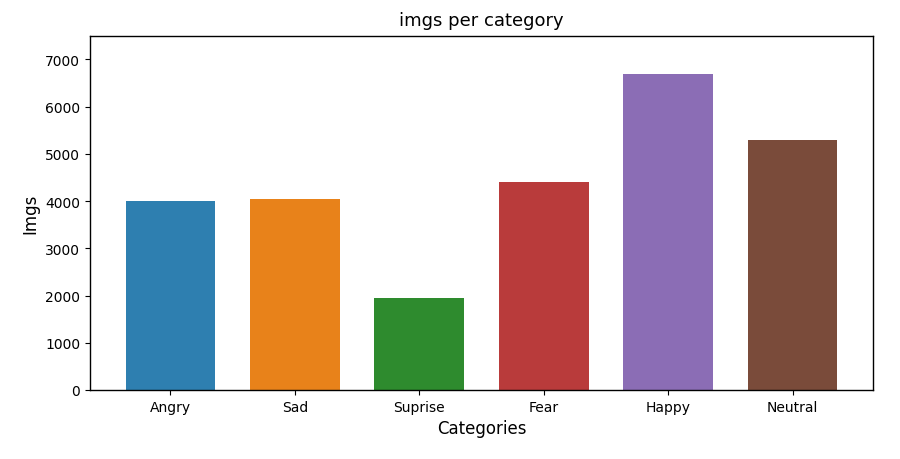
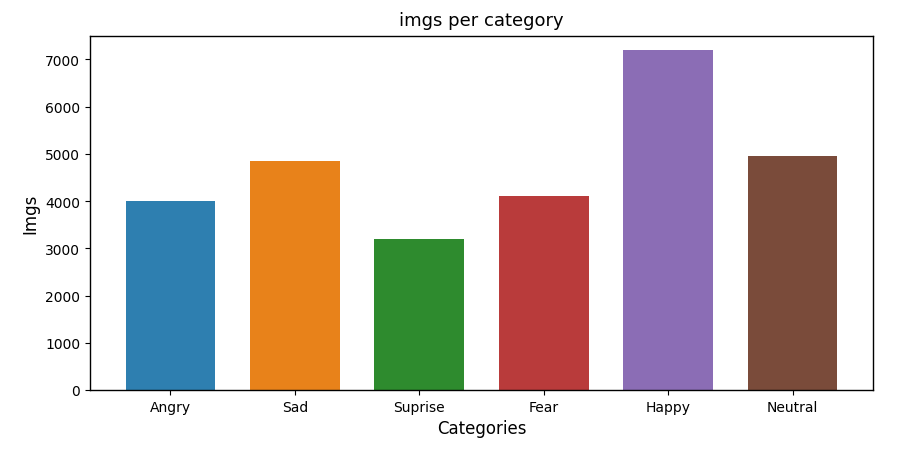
Sad: 4050 -> 4850
Suprise: 1950 -> 3200
Fear: 4400 -> 4100
Happy: 6700 -> 7200
Neutral: 5300 -> 4950
